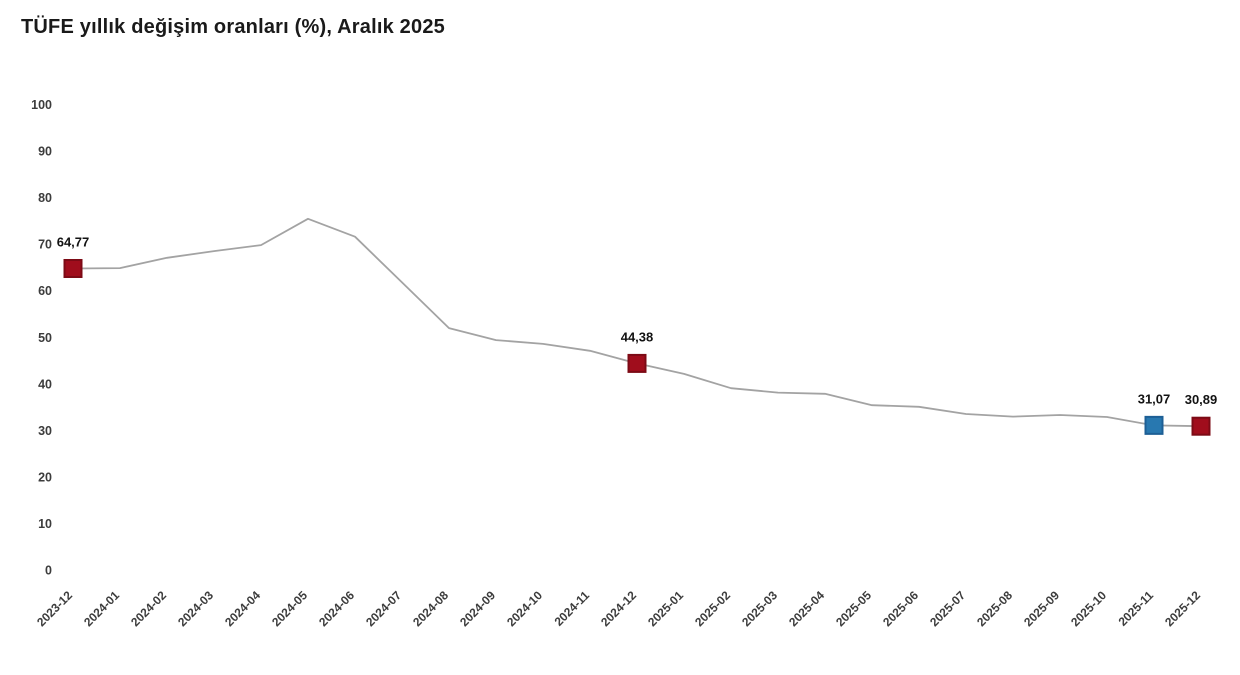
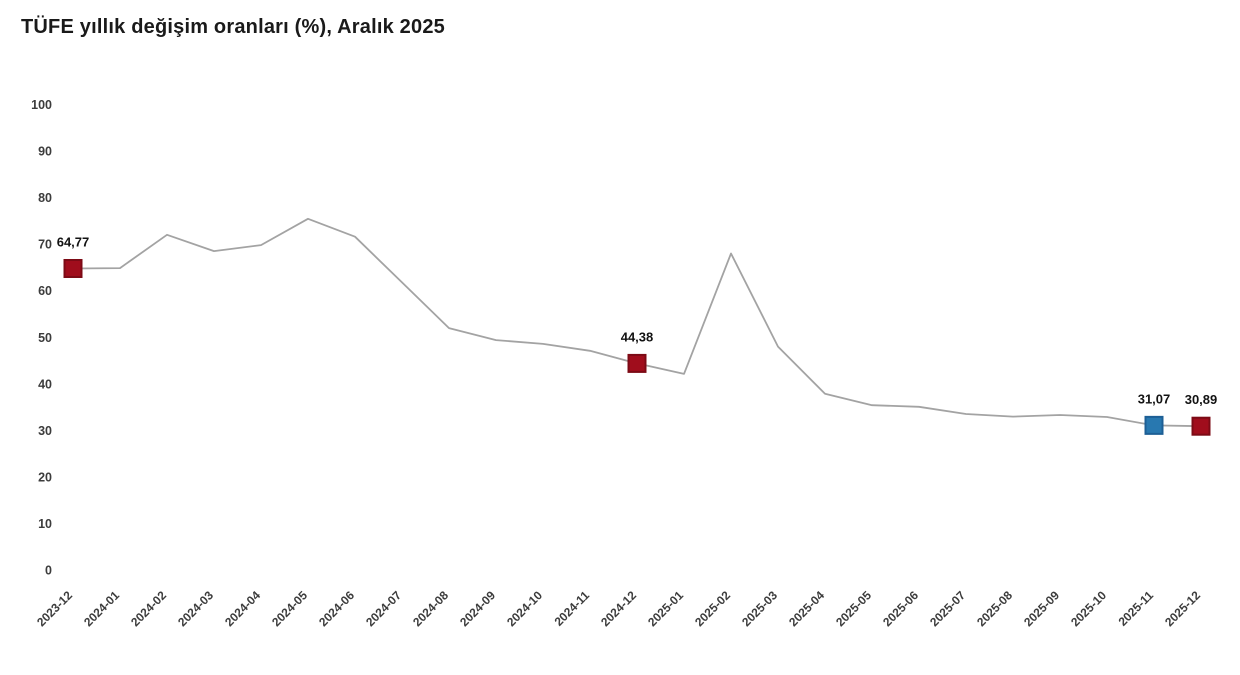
2024-02: 67 -> 72
2025-02: 39 -> 68
2025-03: 38 -> 48
